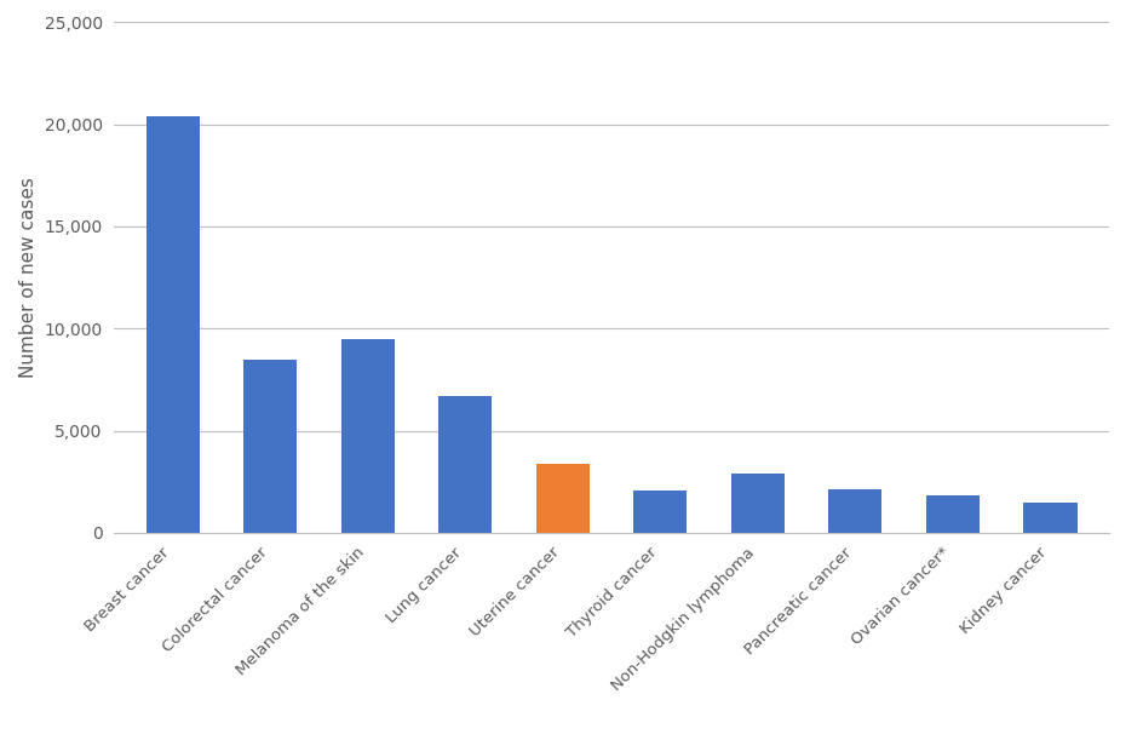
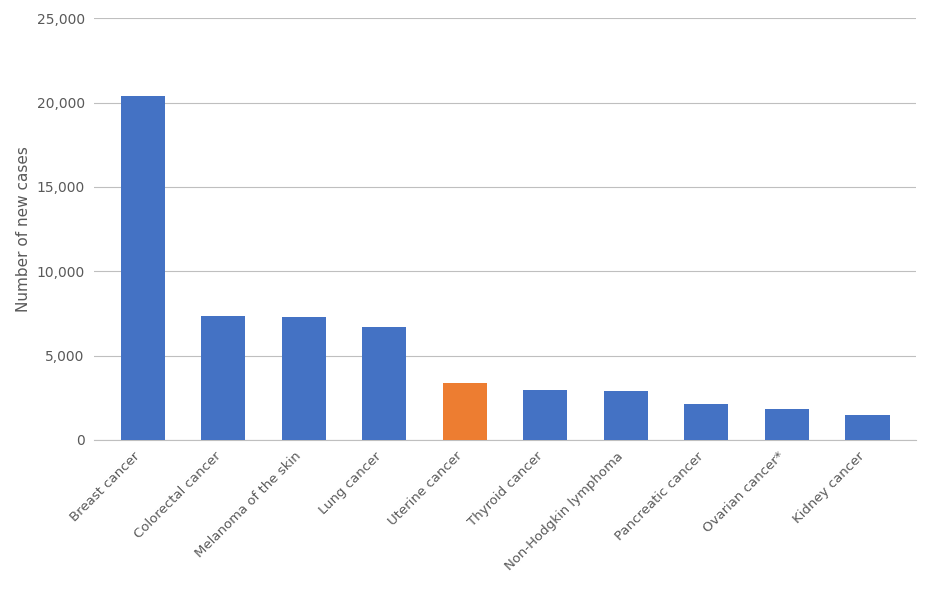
Colorectal cancer: 8,500 -> 7,400
Melanoma of the skin: 9,500 -> 7,300
Thyroid cancer: 2,100 -> 3,000
